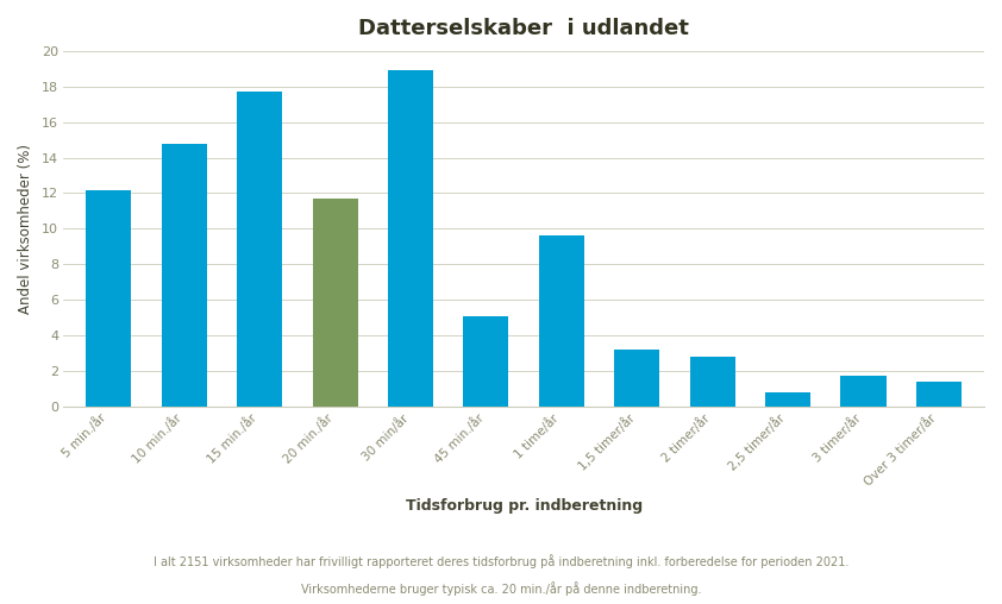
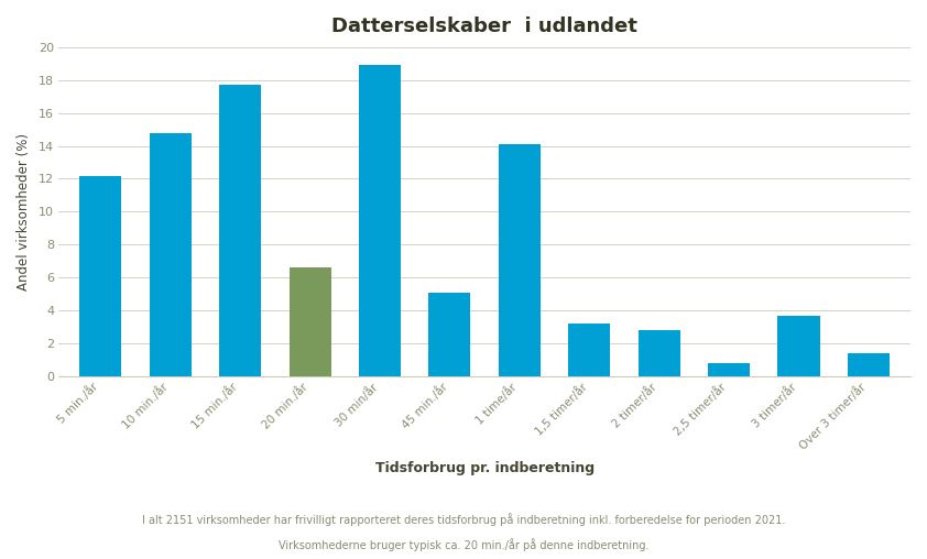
20 min./år: 11.7 -> 6.6
1 time/år: 9.6 -> 14.1
3 timer/år: 1.8 -> 3.7
